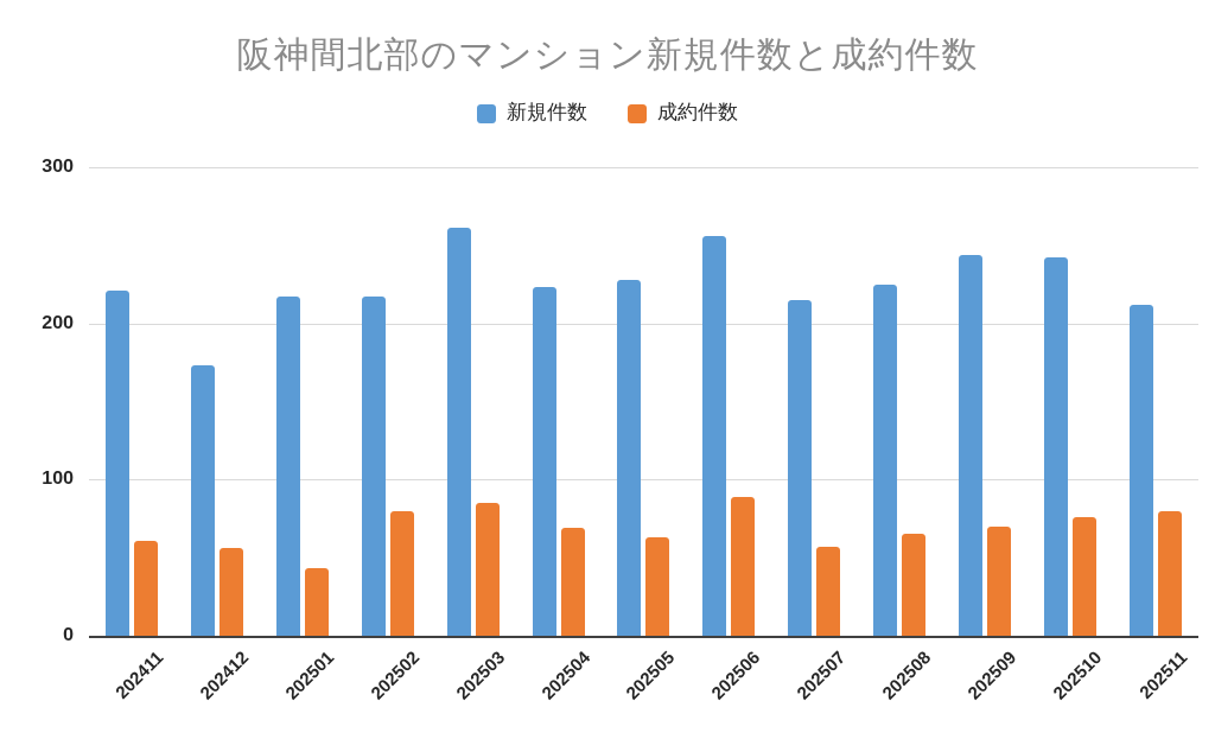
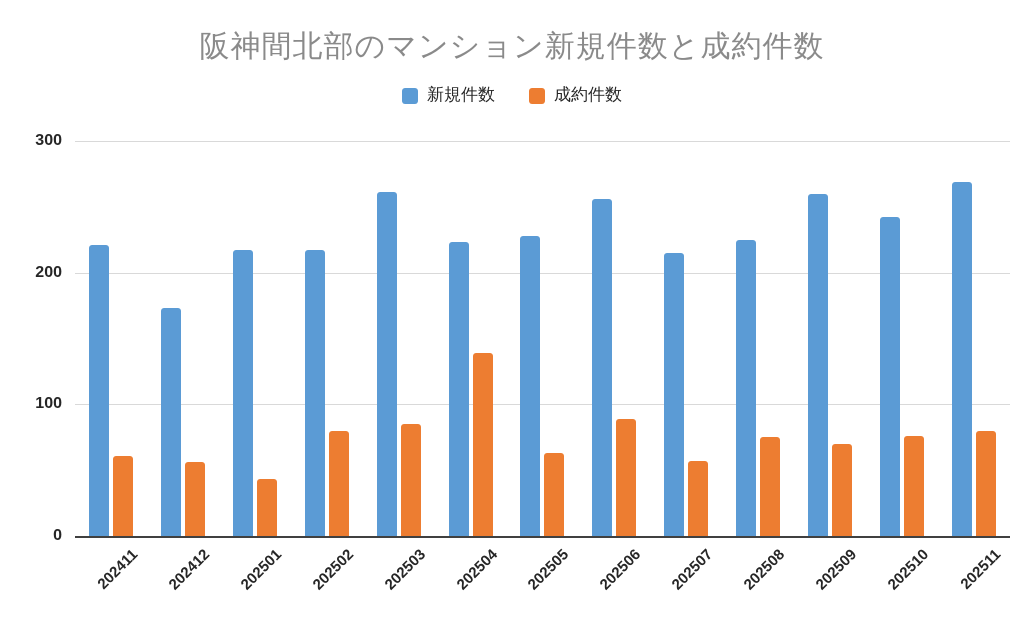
成約件数/202504: 69 -> 139
成約件数/202508: 65 -> 75
新規件数/202509: 244 -> 260
新規件数/202511: 212 -> 269
